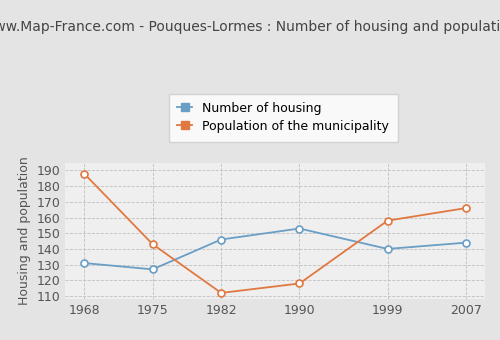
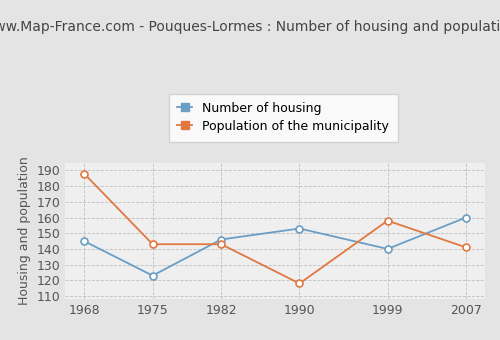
Number of housing/1968: 131 -> 145
Number of housing/1975: 127 -> 123
Population of the municipality/1982: 112 -> 143
Number of housing/2007: 144 -> 160
Population of the municipality/2007: 166 -> 141
